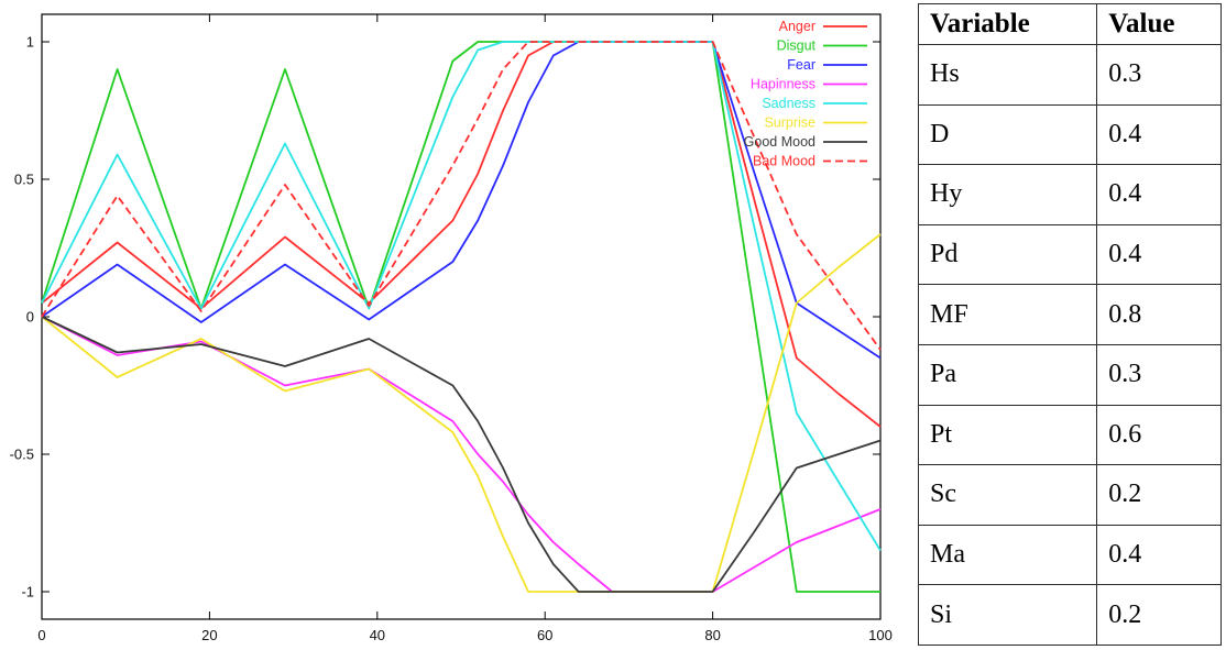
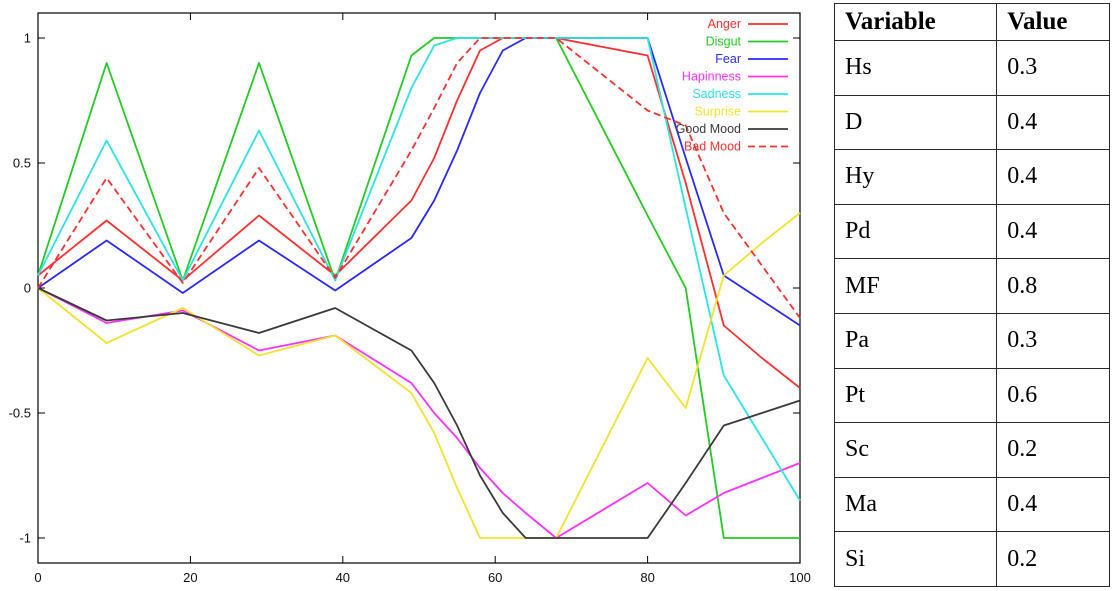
Anger/80: 1.00 -> 0.93
Disgut/80: 1.00 -> 0.29
Hapinness/80: -1.00 -> -0.78
Surprise/80: -1.00 -> -0.28
Bad Mood/80: 1.00 -> 0.71
